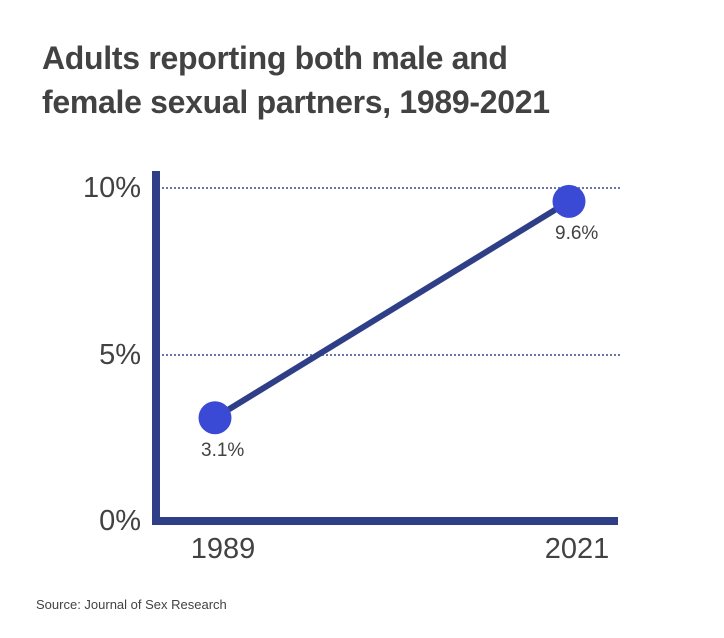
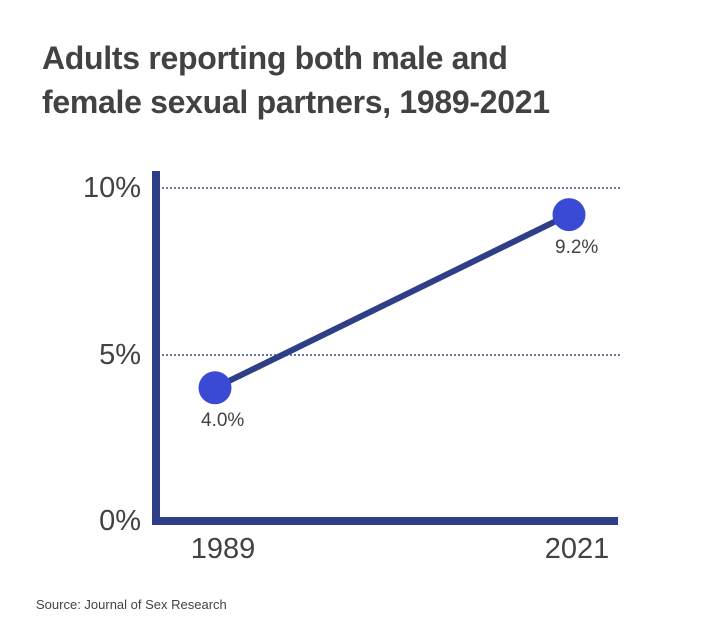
1989: 3.1% -> 4.0%
2021: 9.6% -> 9.2%
